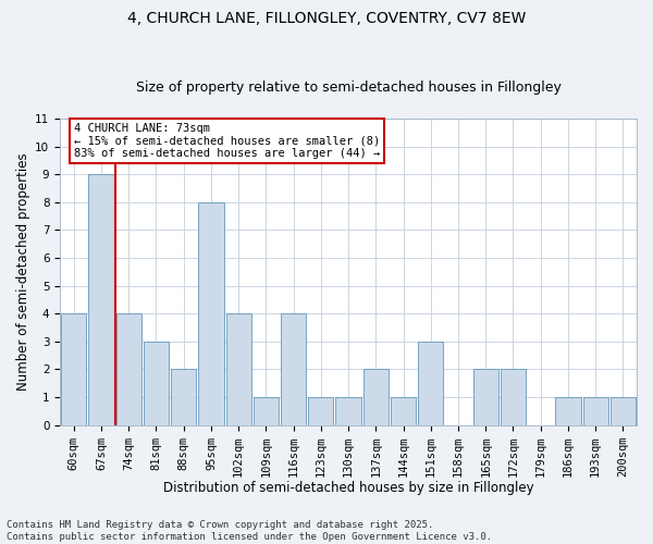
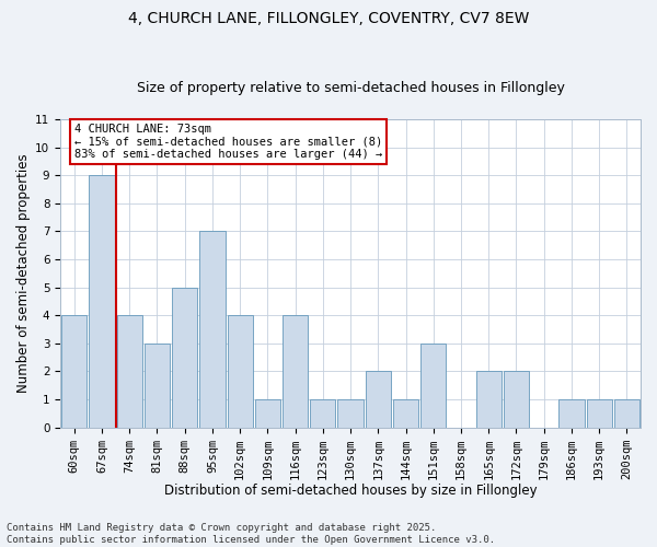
88sqm: 2 -> 5
95sqm: 8 -> 7
